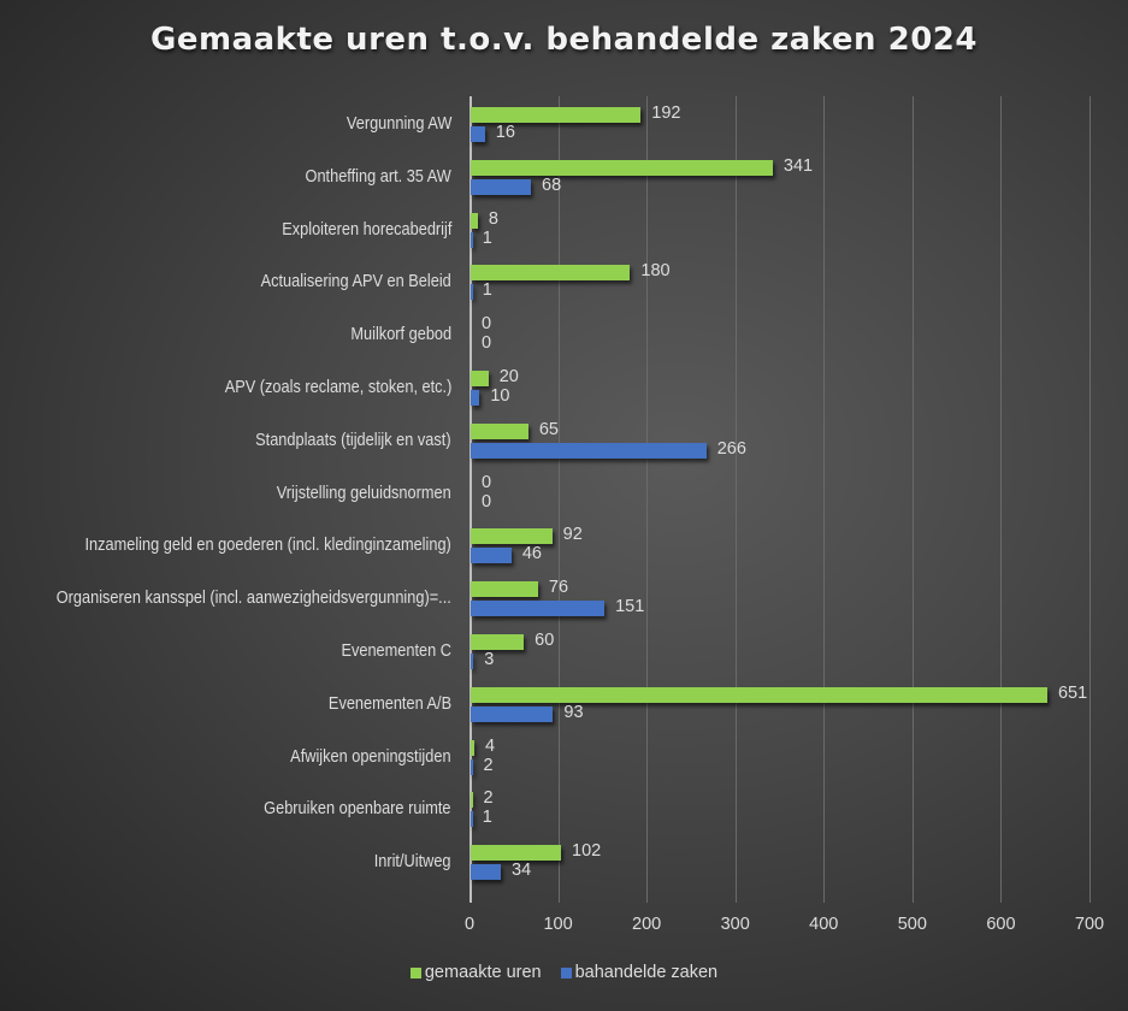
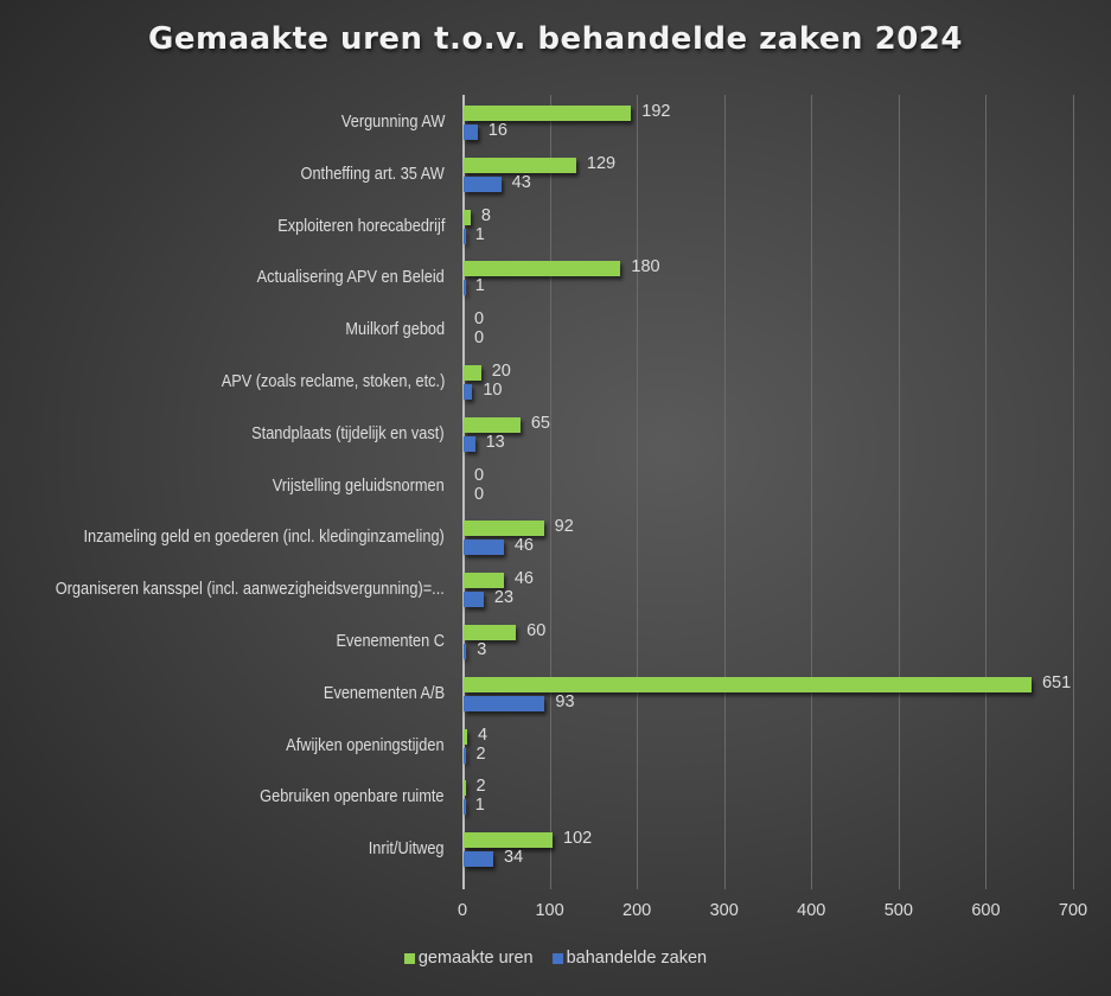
gemaakte uren/Ontheffing art. 35 AW: 341 -> 129
bahandelde zaken/Ontheffing art. 35 AW: 68 -> 43
bahandelde zaken/Standplaats (tijdelijk en vast): 266 -> 13
gemaakte uren/Organiseren kansspel (incl. aanwezigheidsvergunning)=...: 76 -> 46
bahandelde zaken/Organiseren kansspel (incl. aanwezigheidsvergunning)=...: 151 -> 23
